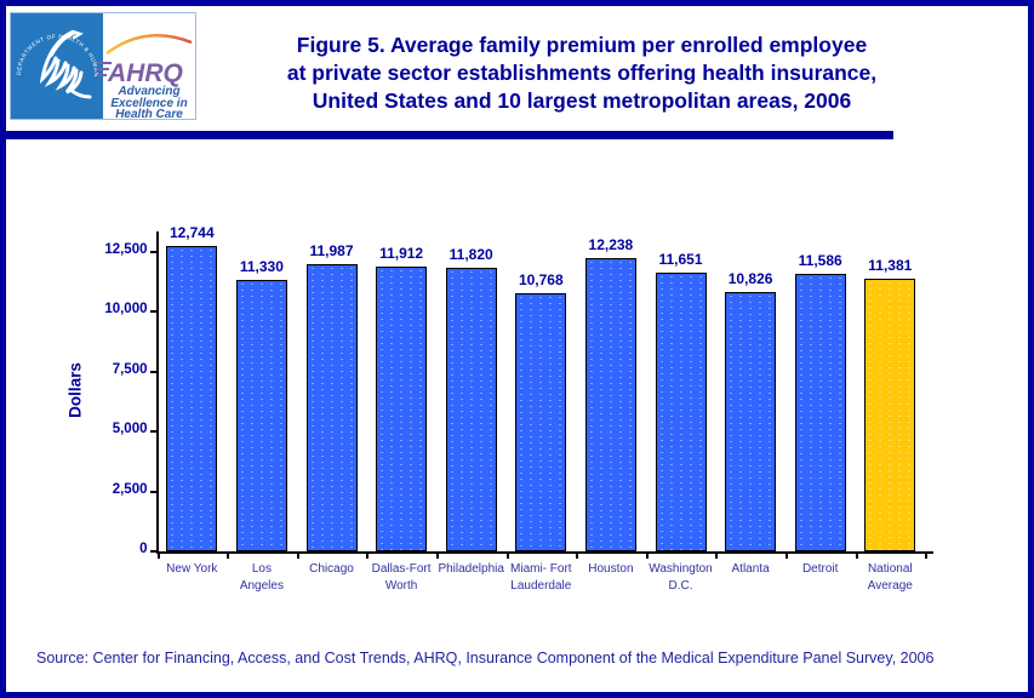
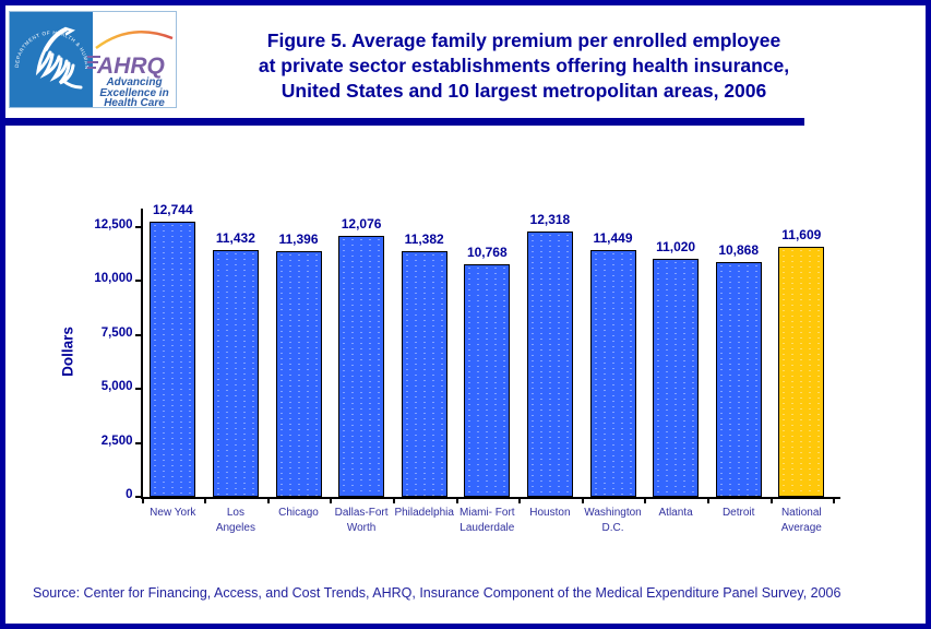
Los Angeles: 11,330 -> 11,432
Chicago: 11,987 -> 11,396
Dallas-Fort Worth: 11,912 -> 12,076
Philadelphia: 11,820 -> 11,382
Houston: 12,238 -> 12,318
Washington D.C.: 11,651 -> 11,449
Atlanta: 10,826 -> 11,020
Detroit: 11,586 -> 10,868
National Average: 11,381 -> 11,609
